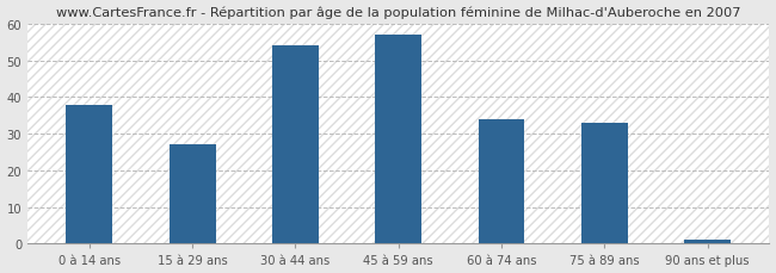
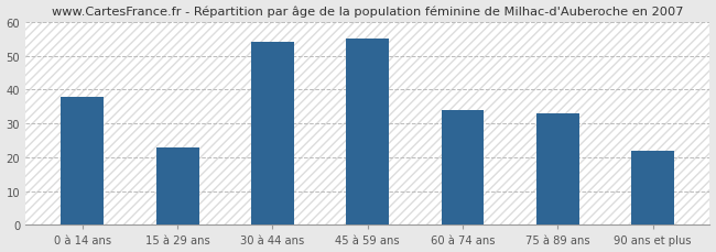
15 à 29 ans: 27 -> 23
45 à 59 ans: 57 -> 55
90 ans et plus: 1 -> 22
